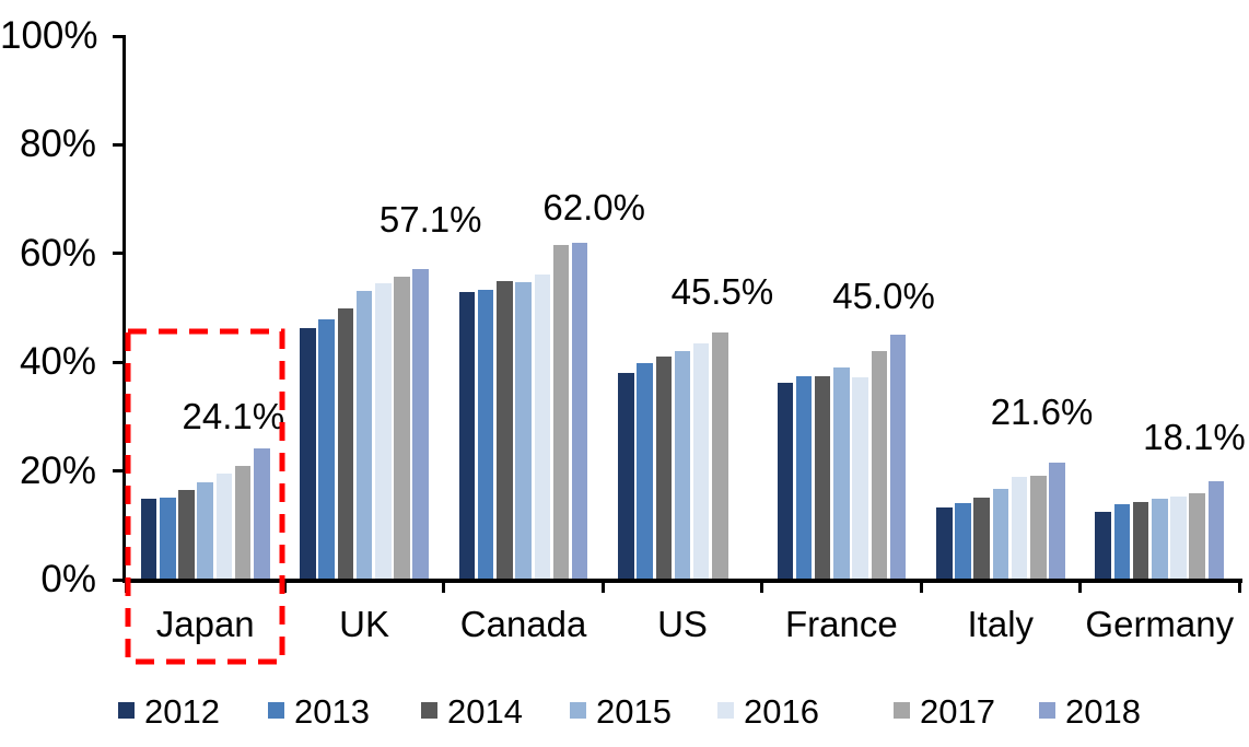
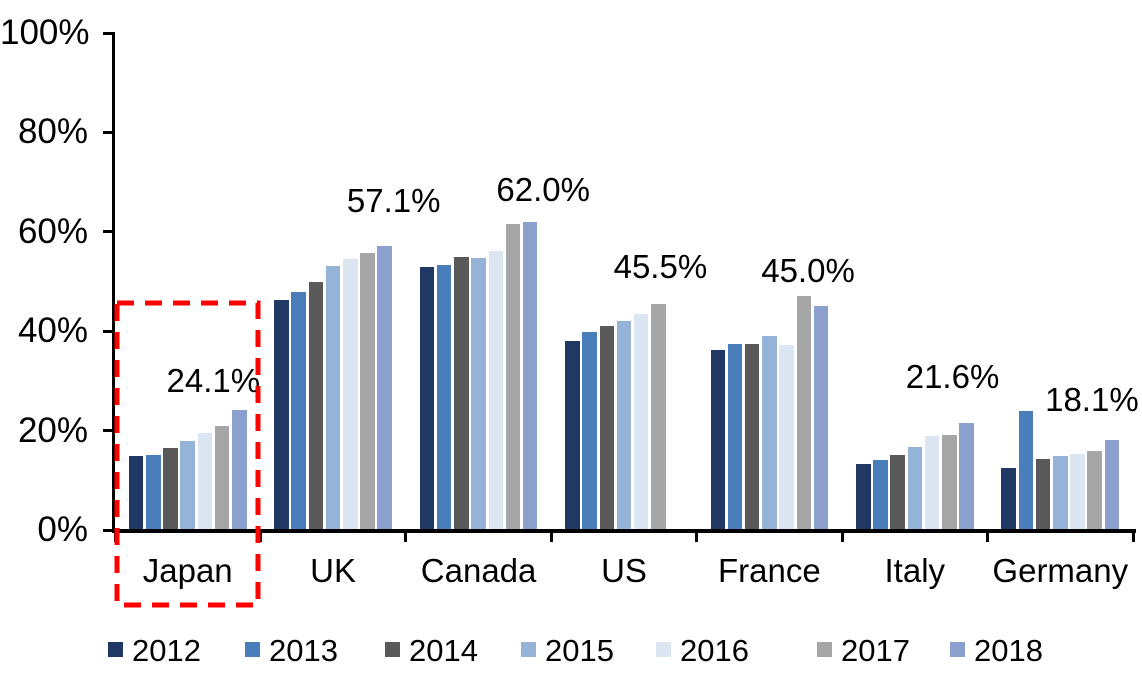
2017/France: 42% -> 47%
2013/Germany: 14% -> 24%
